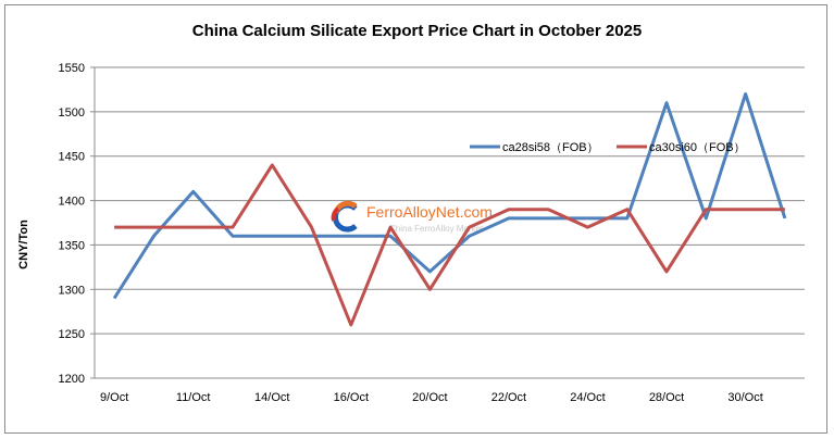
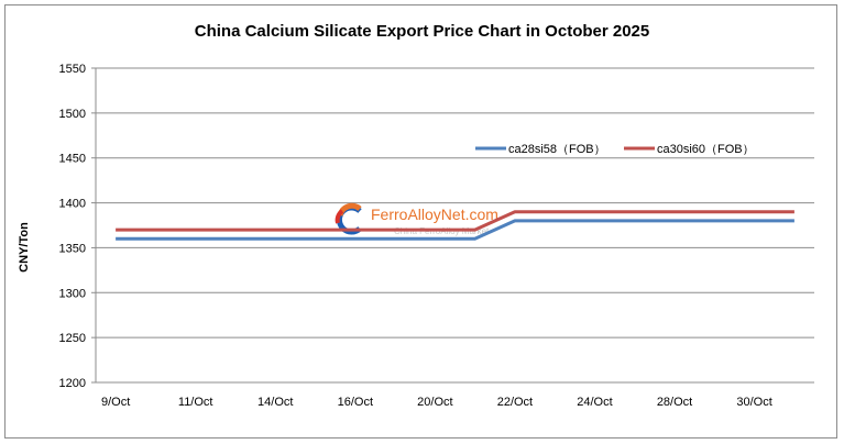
ca28si58（FOB）/9/Oct: 1290 -> 1360
ca28si58（FOB）/11/Oct: 1410 -> 1360
ca30si60（FOB）/14/Oct: 1440 -> 1370
ca30si60（FOB）/16/Oct: 1260 -> 1370
ca28si58（FOB）/20/Oct: 1320 -> 1360
ca30si60（FOB）/20/Oct: 1300 -> 1370
ca30si60（FOB）/24/Oct: 1370 -> 1390
ca28si58（FOB）/28/Oct: 1510 -> 1380
ca30si60（FOB）/28/Oct: 1320 -> 1390
ca28si58（FOB）/30/Oct: 1520 -> 1380
